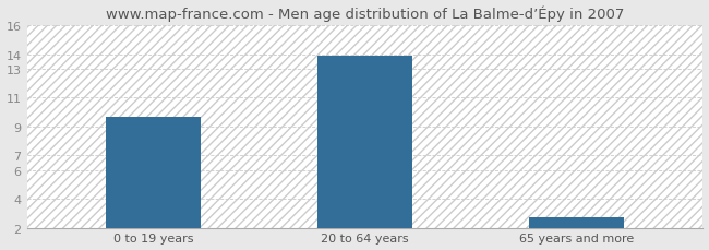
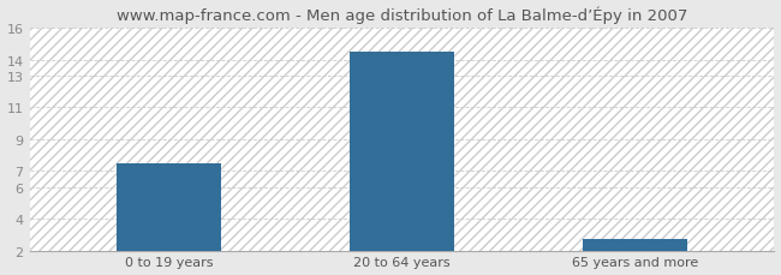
0 to 19 years: 9.7 -> 7.5
20 to 64 years: 13.9 -> 14.5
